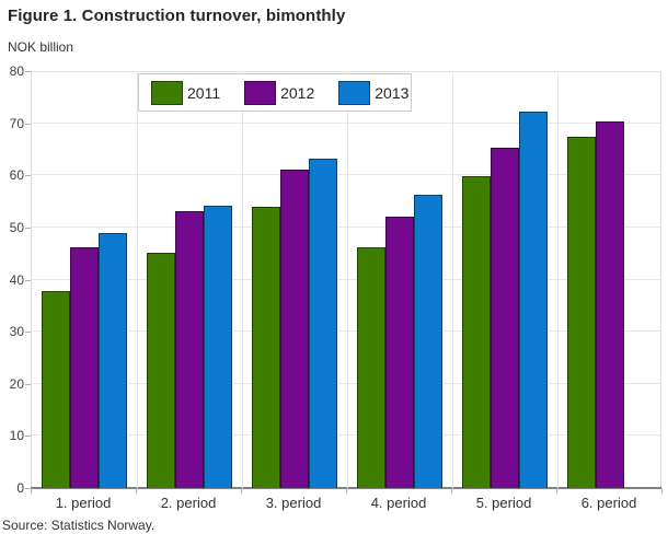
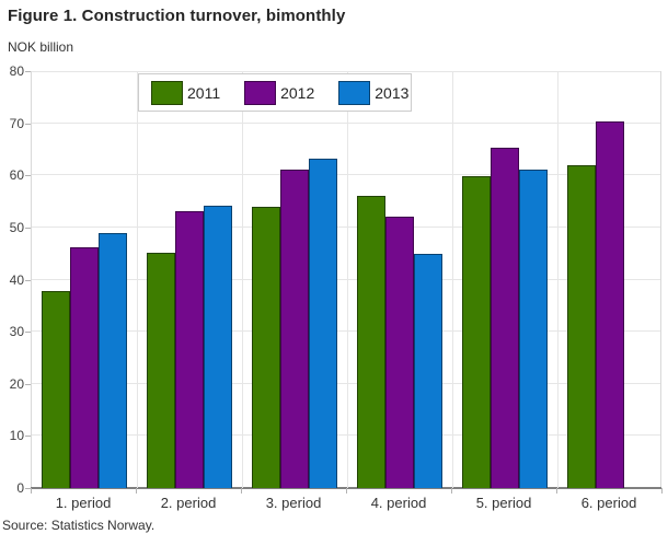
2011/4. period: 46 -> 56
2013/4. period: 56 -> 45
2013/5. period: 72 -> 61
2011/6. period: 68 -> 62
